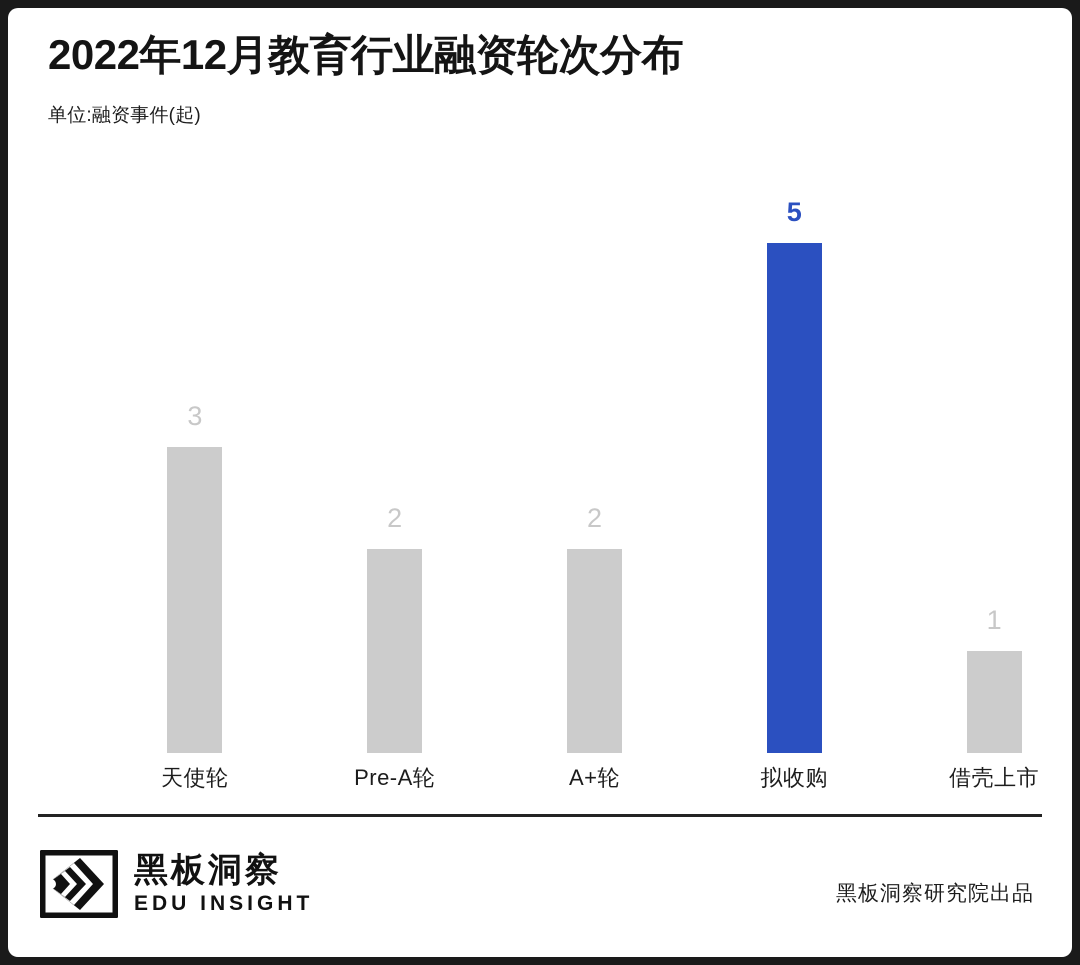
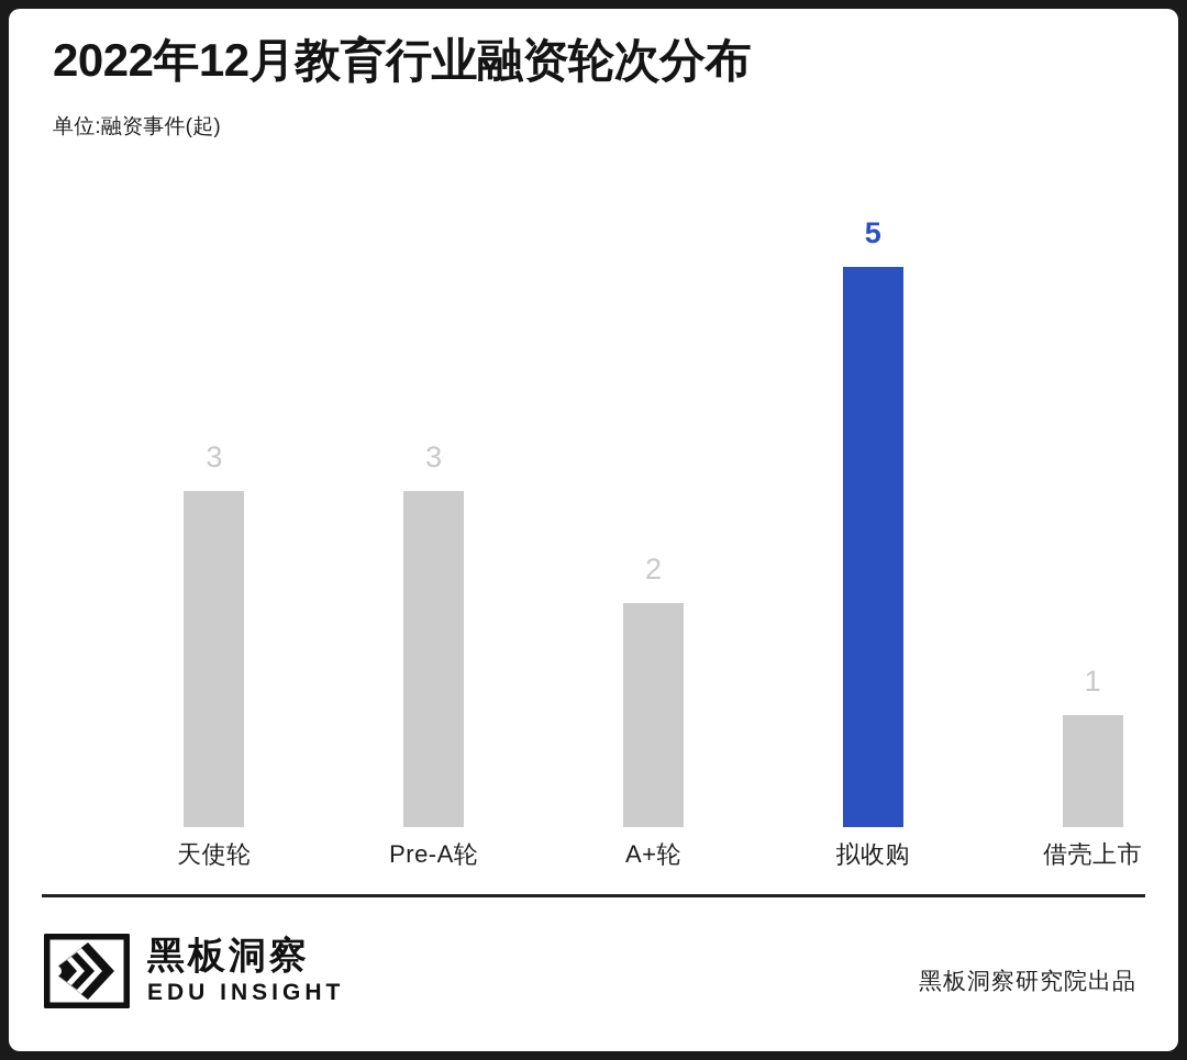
Pre-A轮: 2 -> 3
